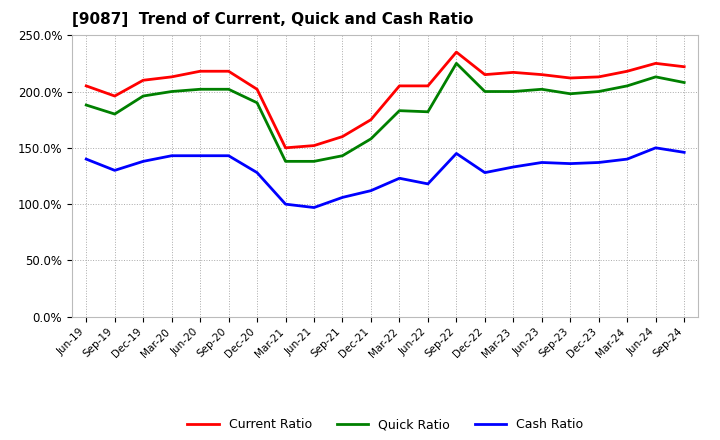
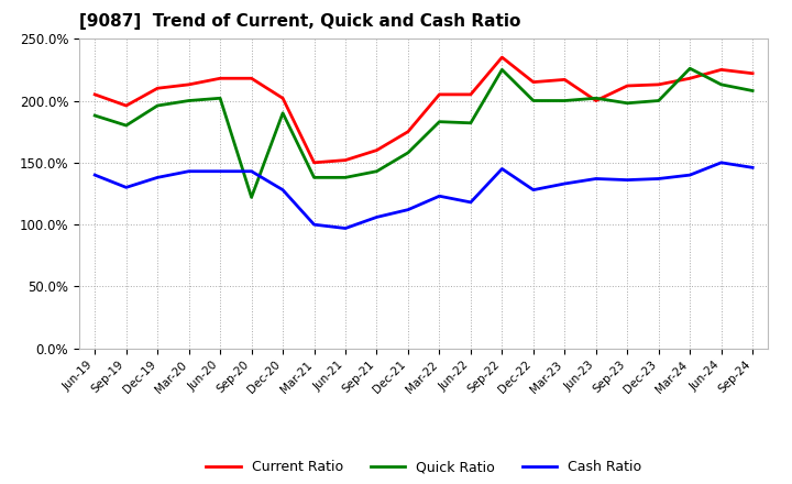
Quick Ratio/Sep-20: 202% -> 122%
Current Ratio/Jun-23: 215% -> 200%
Quick Ratio/Mar-24: 205% -> 226%
